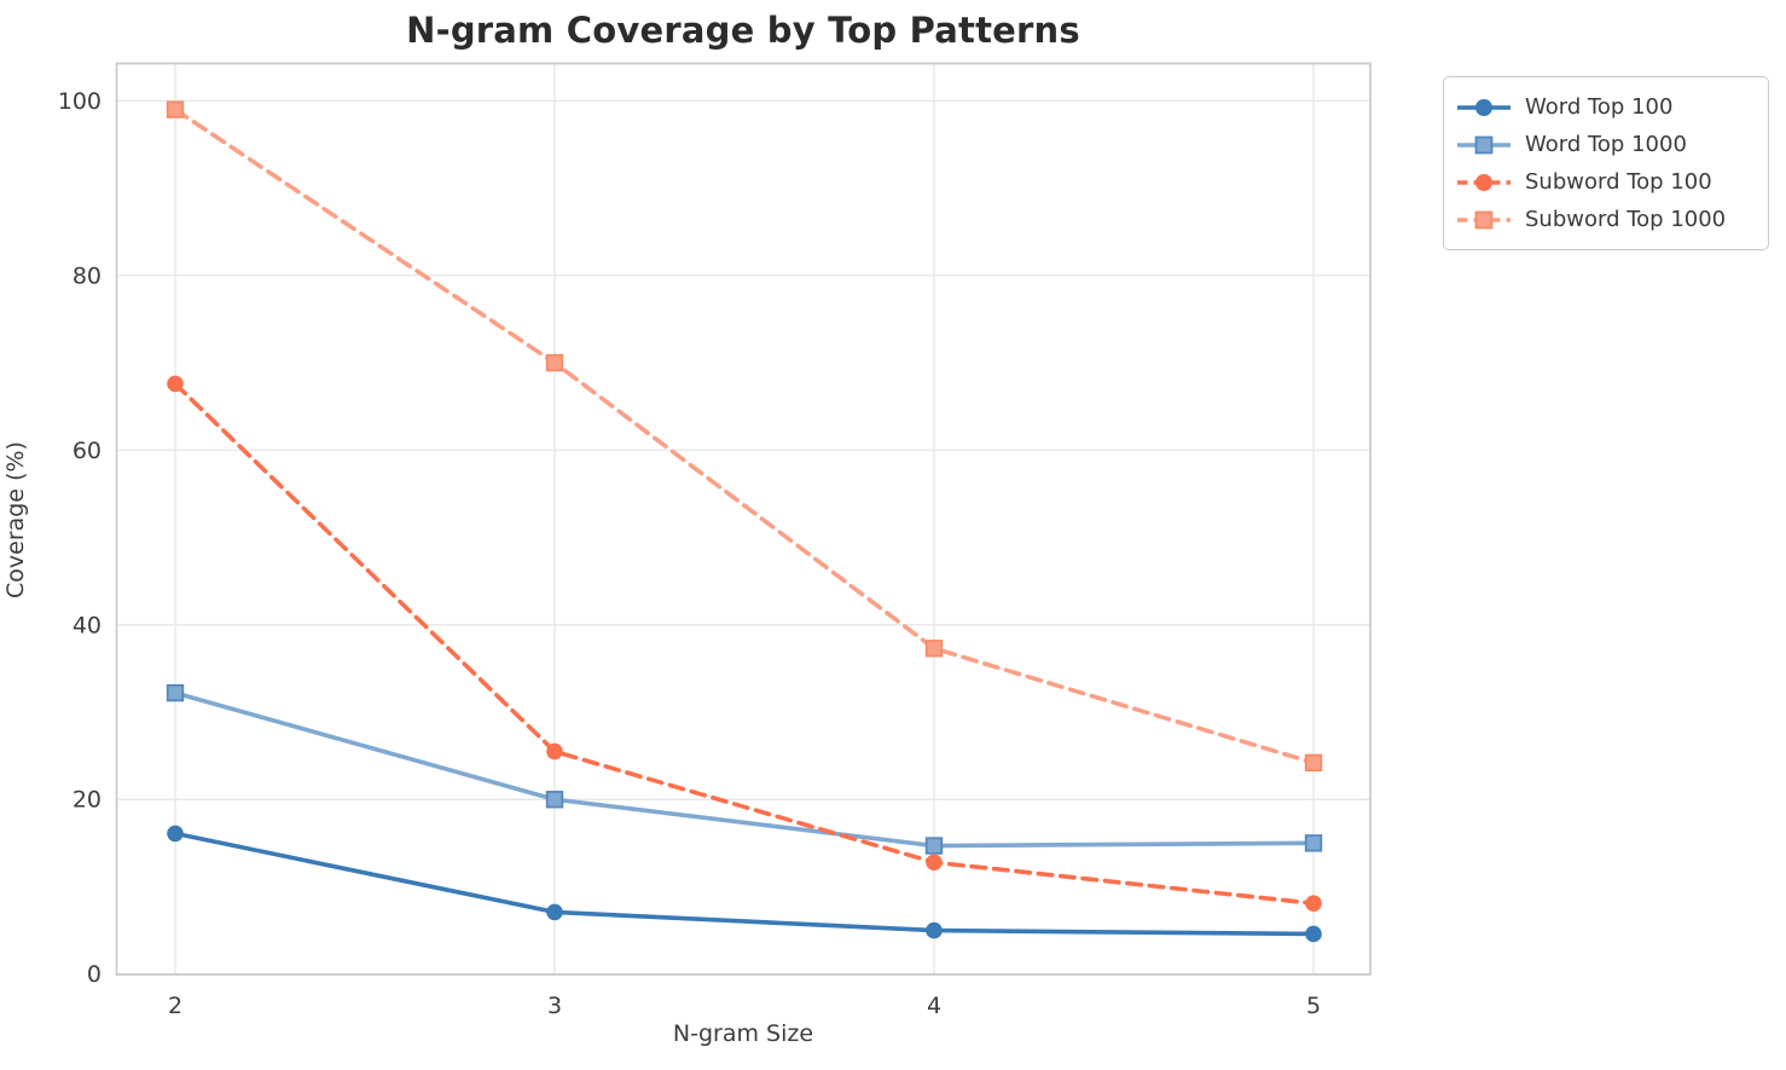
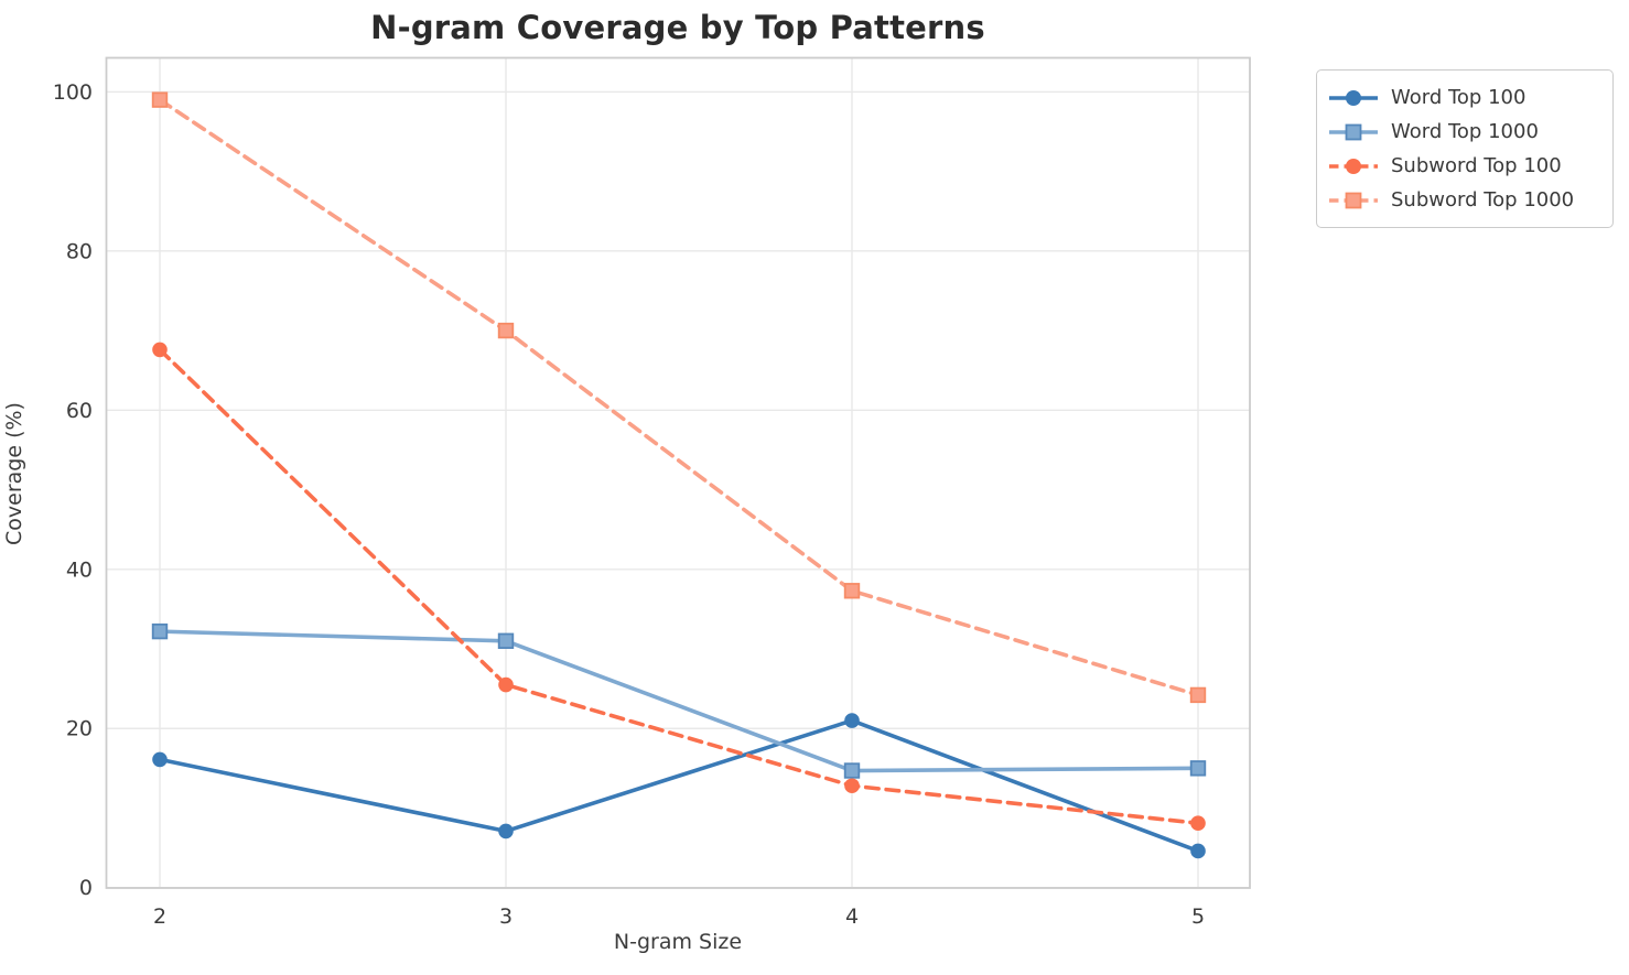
Word Top 1000/3: 20 -> 31
Word Top 100/4: 5 -> 21
